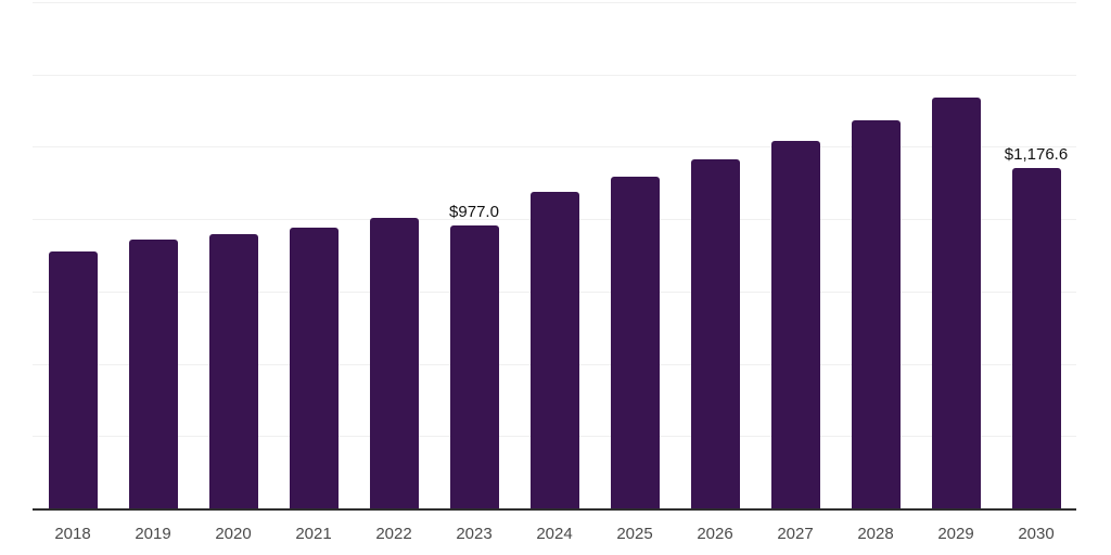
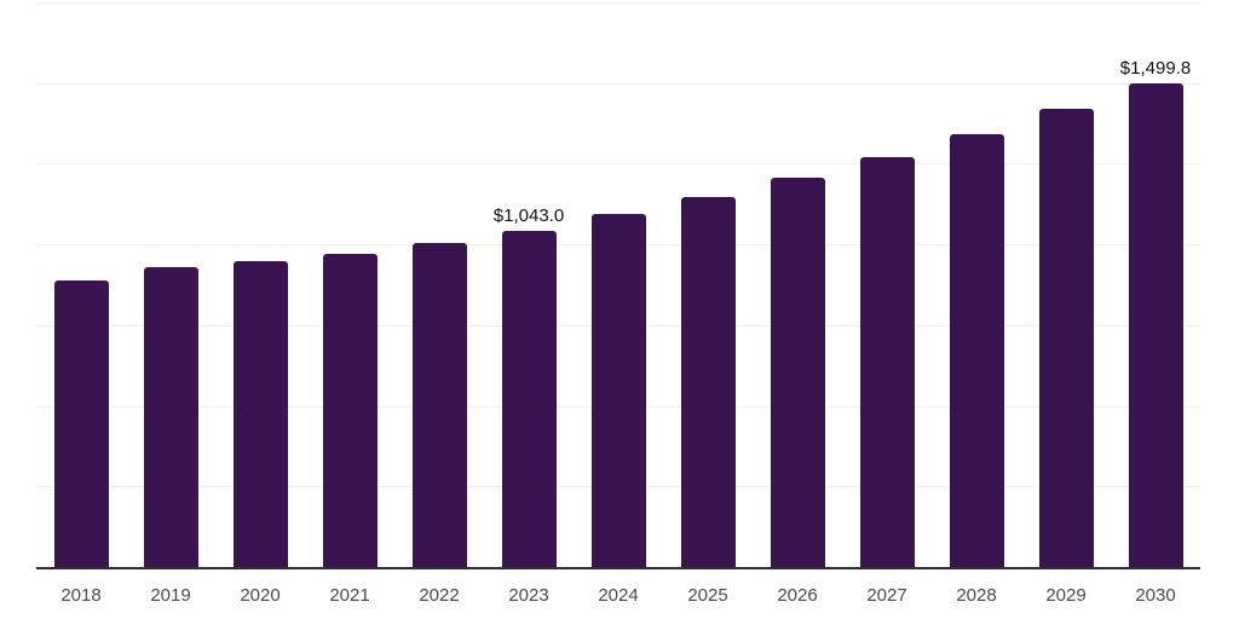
2023: $977.0 -> $1,043.0
2030: $1,176.6 -> $1,499.8
